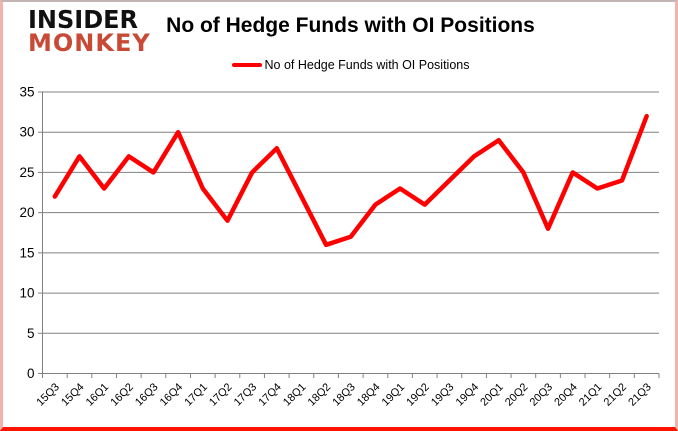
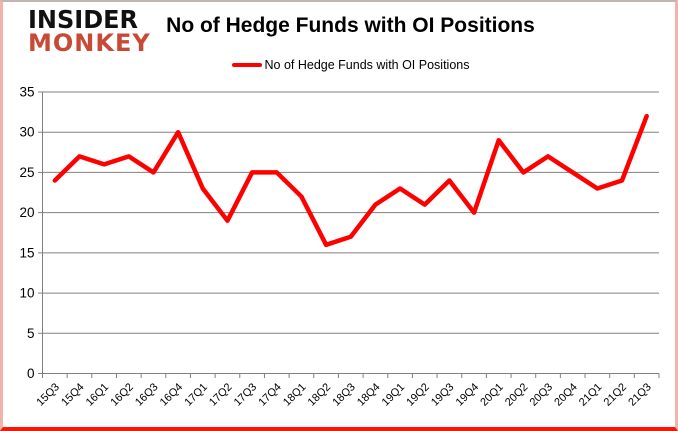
15Q3: 22 -> 24
16Q1: 23 -> 26
17Q4: 28 -> 25
19Q4: 27 -> 20
20Q3: 18 -> 27
